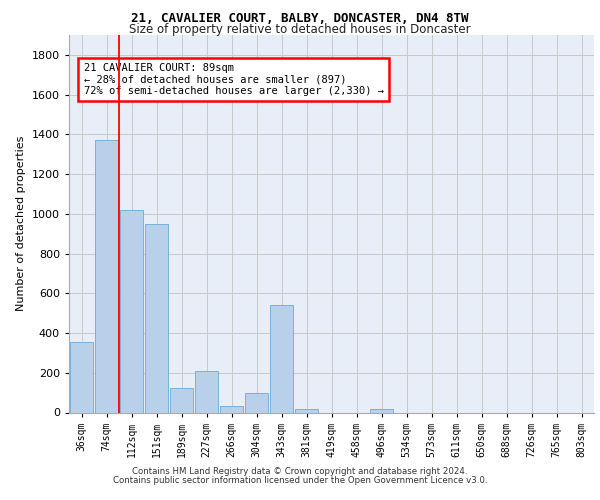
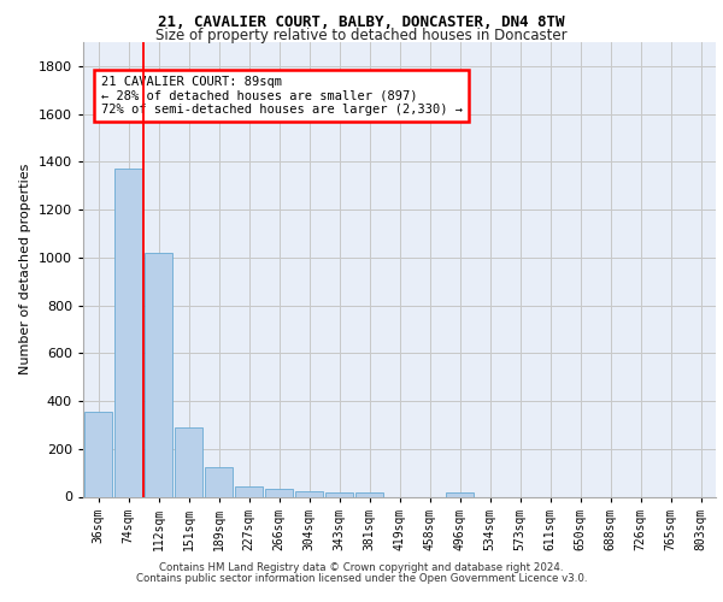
151sqm: 950 -> 290
227sqm: 210 -> 40
304sqm: 100 -> 20
343sqm: 540 -> 20
